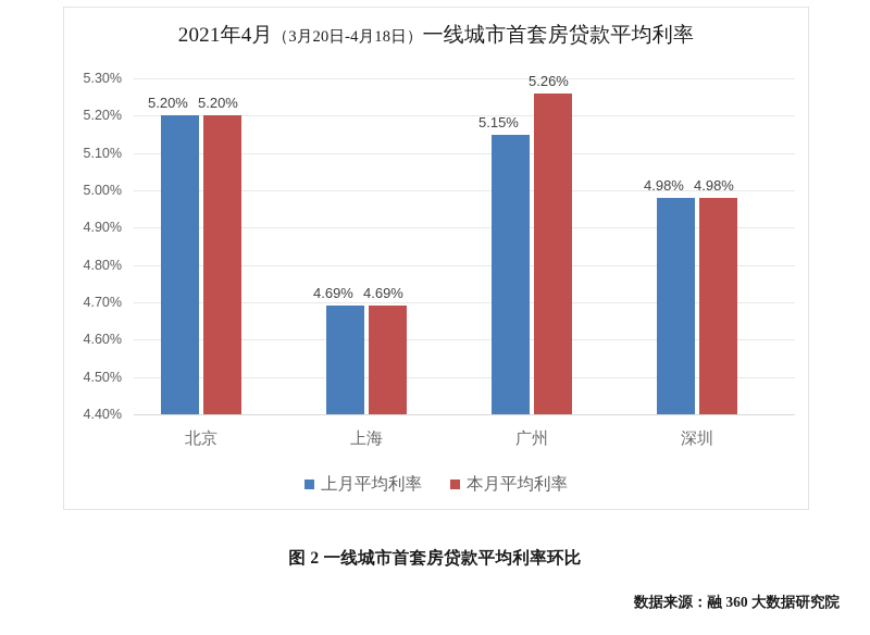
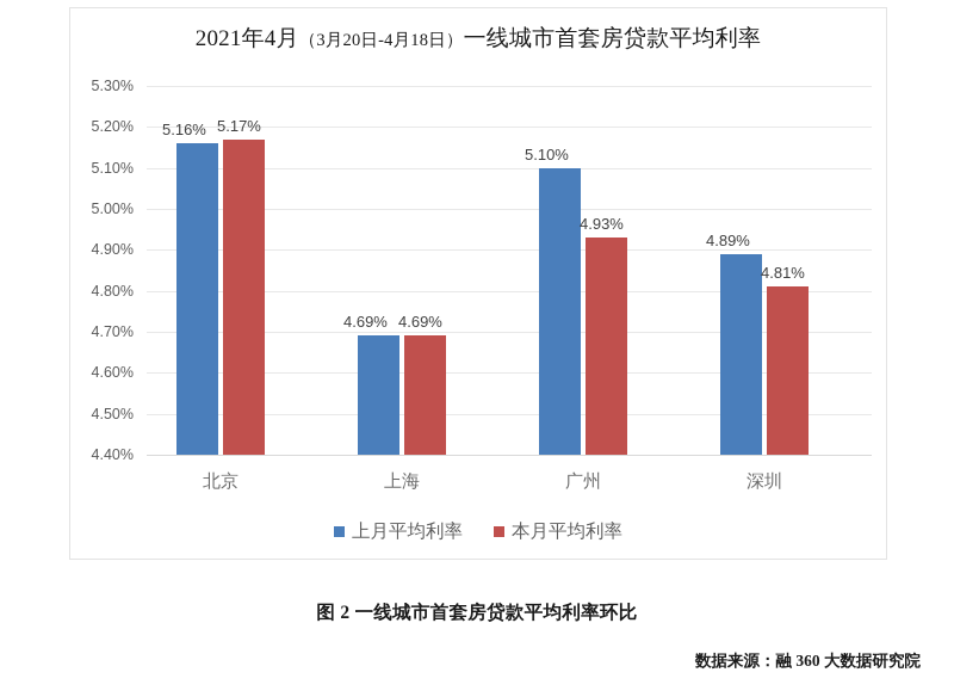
上月平均利率/北京: 5.20% -> 5.16%
本月平均利率/北京: 5.20% -> 5.17%
上月平均利率/广州: 5.15% -> 5.10%
本月平均利率/广州: 5.26% -> 4.93%
上月平均利率/深圳: 4.98% -> 4.89%
本月平均利率/深圳: 4.98% -> 4.81%
